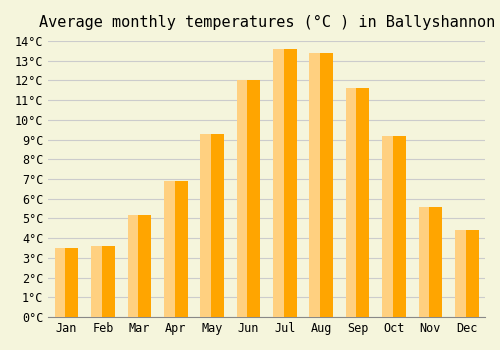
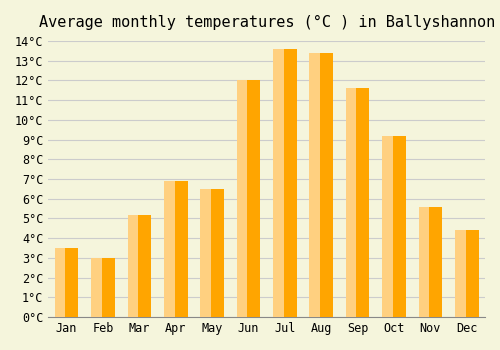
Feb: 3.6°C -> 3.0°C
May: 9.3°C -> 6.5°C
